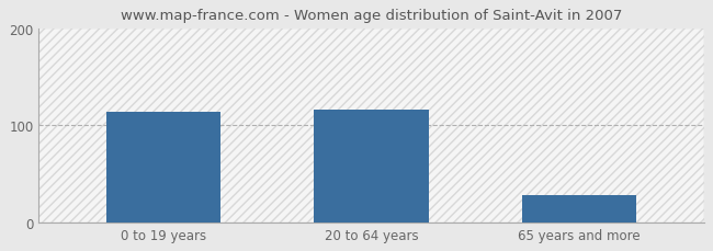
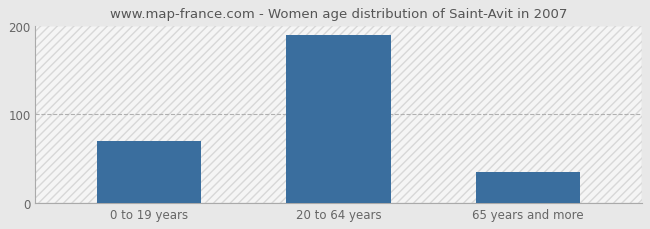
0 to 19 years: 114 -> 70
20 to 64 years: 116 -> 190
65 years and more: 28 -> 35
